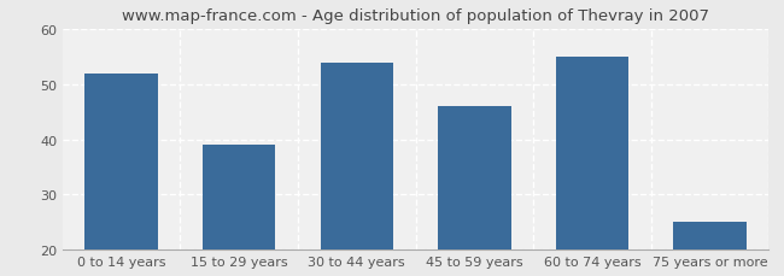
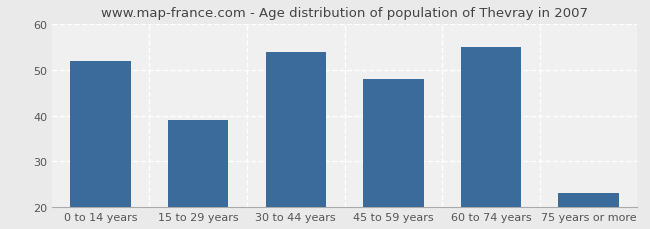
45 to 59 years: 46 -> 48
75 years or more: 25 -> 23
